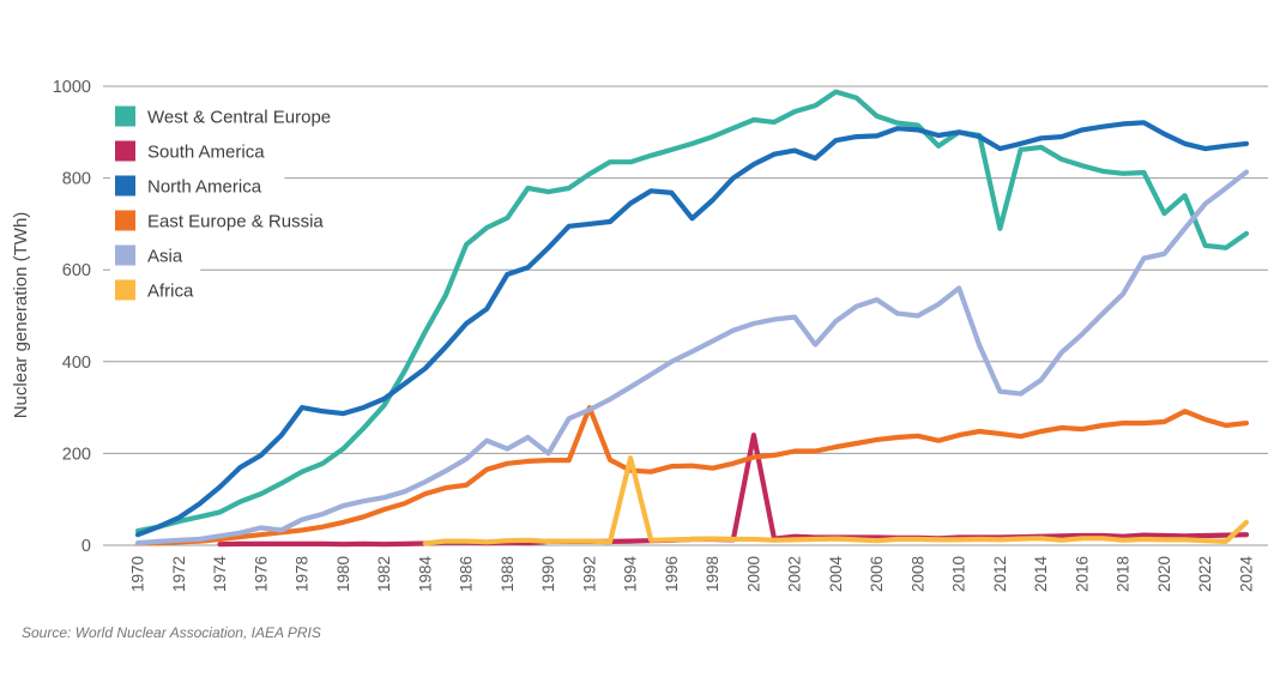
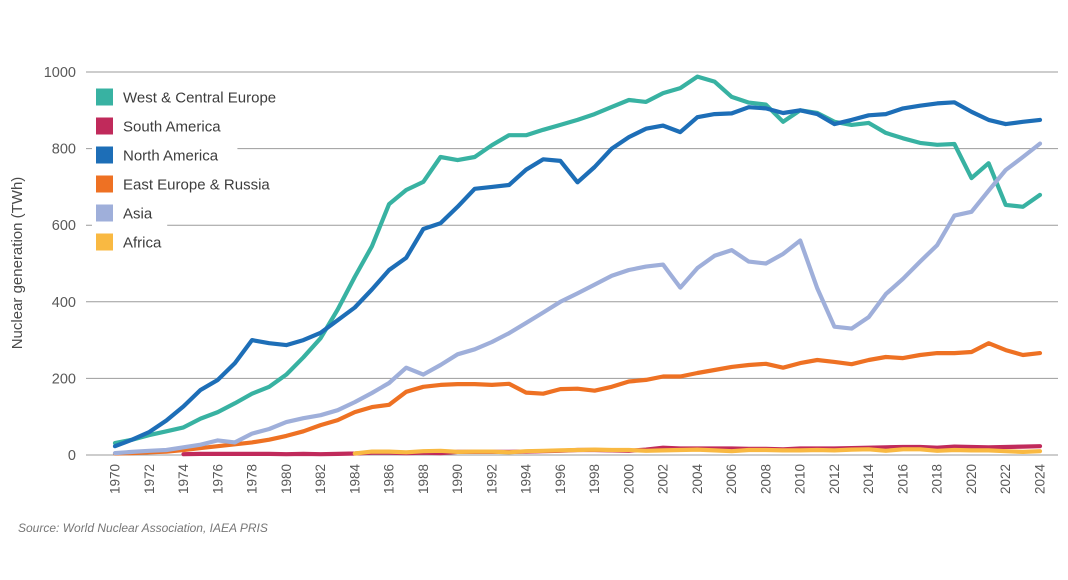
Asia/1990: 200 -> 260
East Europe & Russia/1992: 300 -> 180
Africa/1994: 190 -> 10
South America/2000: 240 -> 10
West & Central Europe/2012: 690 -> 870
Africa/2024: 50 -> 10
